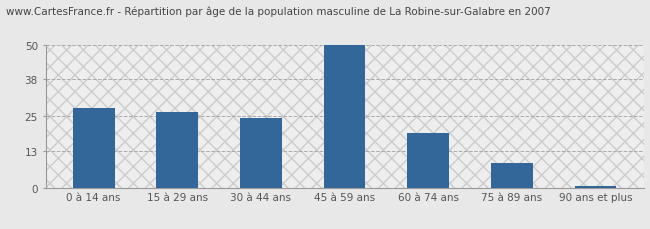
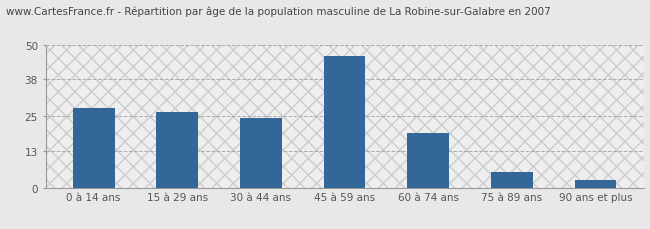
45 à 59 ans: 50.0 -> 46.0
75 à 89 ans: 8.5 -> 5.5
90 ans et plus: 0.5 -> 2.5
